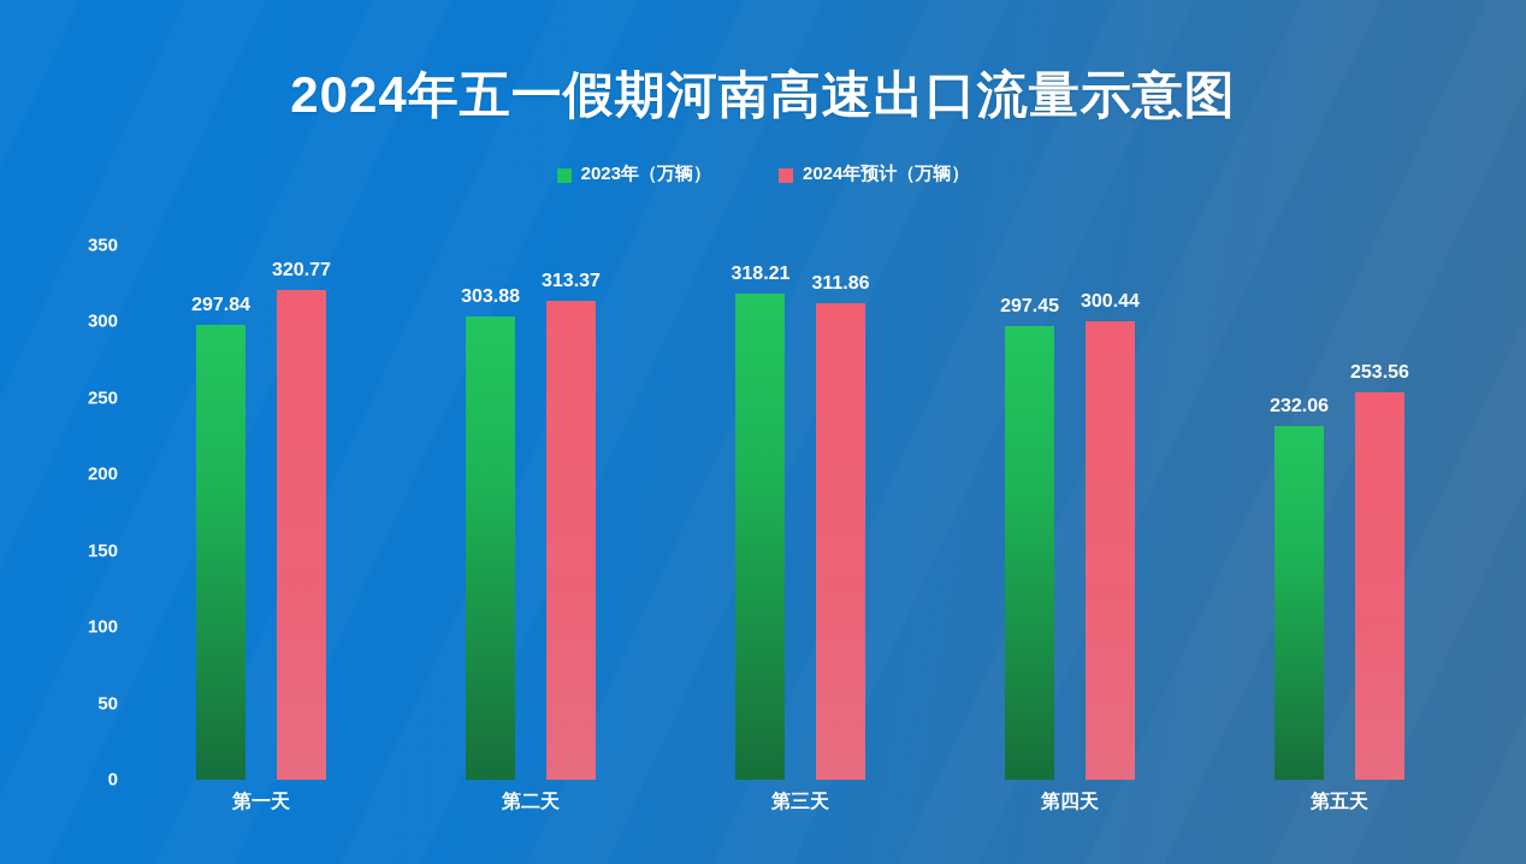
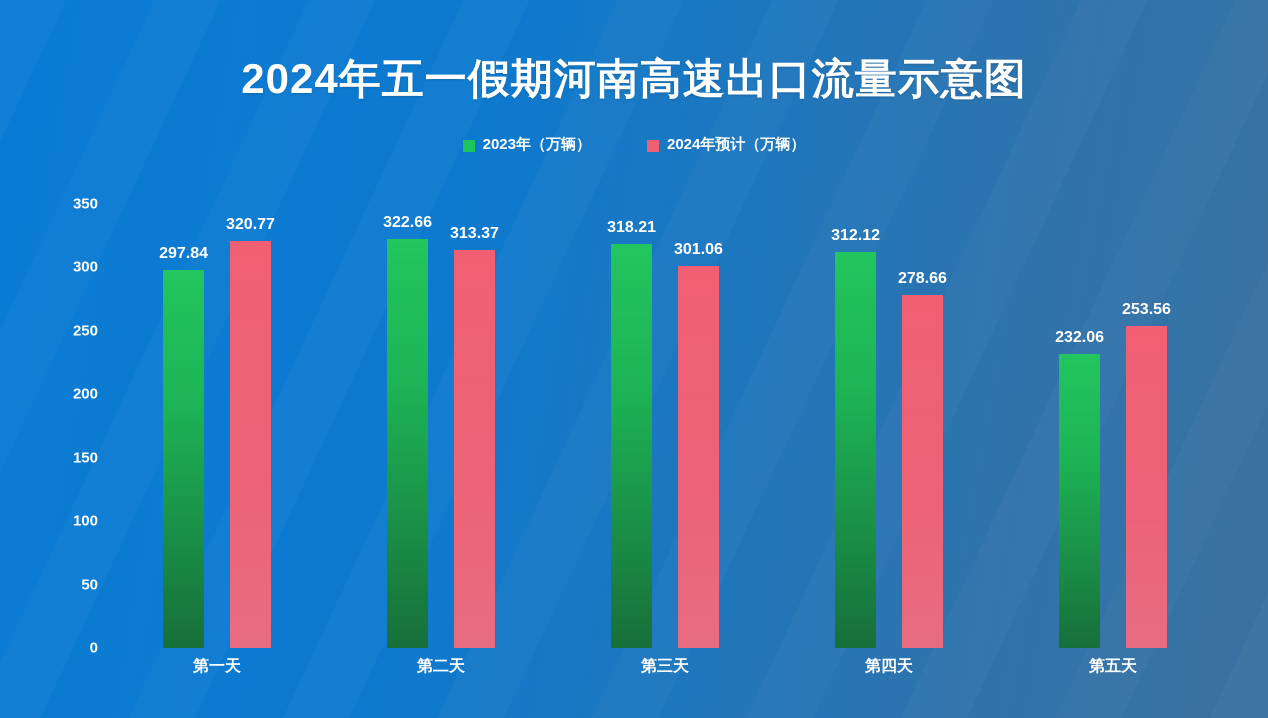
2023年（万辆）/第二天: 303.88 -> 322.66
2024年预计（万辆）/第三天: 311.86 -> 301.06
2023年（万辆）/第四天: 297.45 -> 312.12
2024年预计（万辆）/第四天: 300.44 -> 278.66
